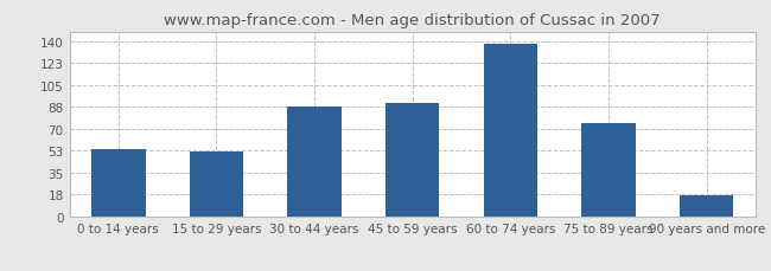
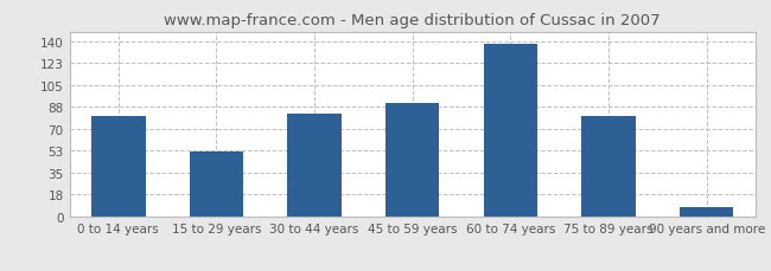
0 to 14 years: 54 -> 80
30 to 44 years: 88 -> 82
75 to 89 years: 75 -> 80
90 years and more: 17 -> 8
